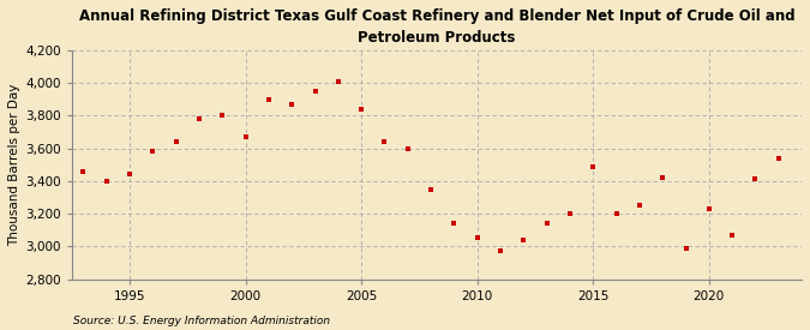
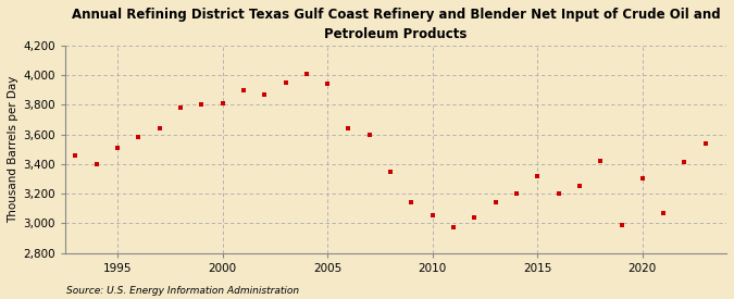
1995: 3,440 -> 3,510
2000: 3,670 -> 3,810
2005: 3,840 -> 3,940
2015: 3,490 -> 3,320
2020: 3,230 -> 3,300
